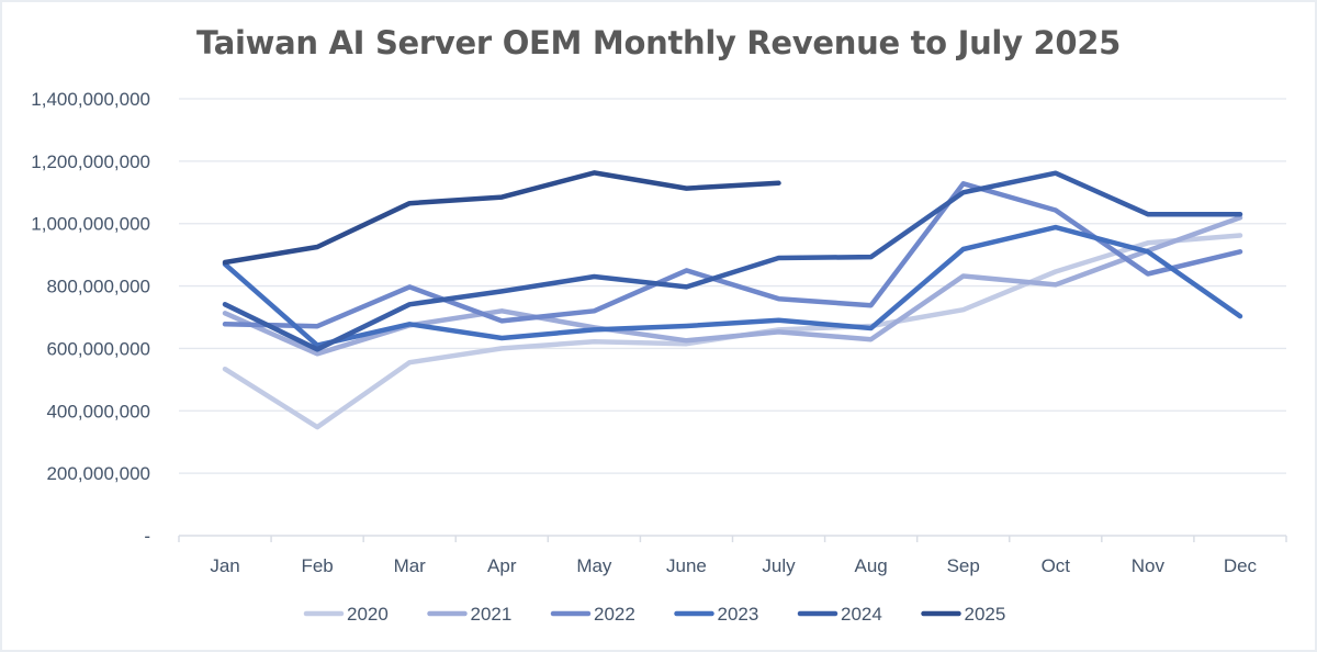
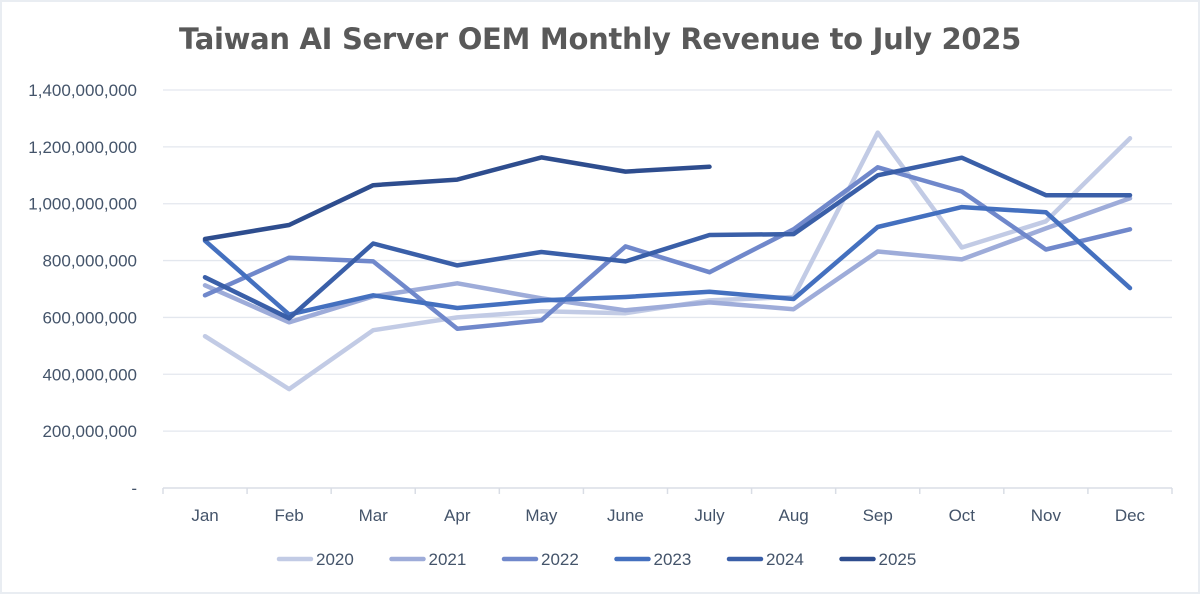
2022/Feb: 670000000 -> 810000000
2024/Mar: 740000000 -> 860000000
2022/Apr: 690000000 -> 560000000
2022/May: 720000000 -> 590000000
2022/Aug: 740000000 -> 910000000
2020/Sep: 720000000 -> 1250000000
2023/Nov: 910000000 -> 970000000
2020/Dec: 960000000 -> 1230000000
